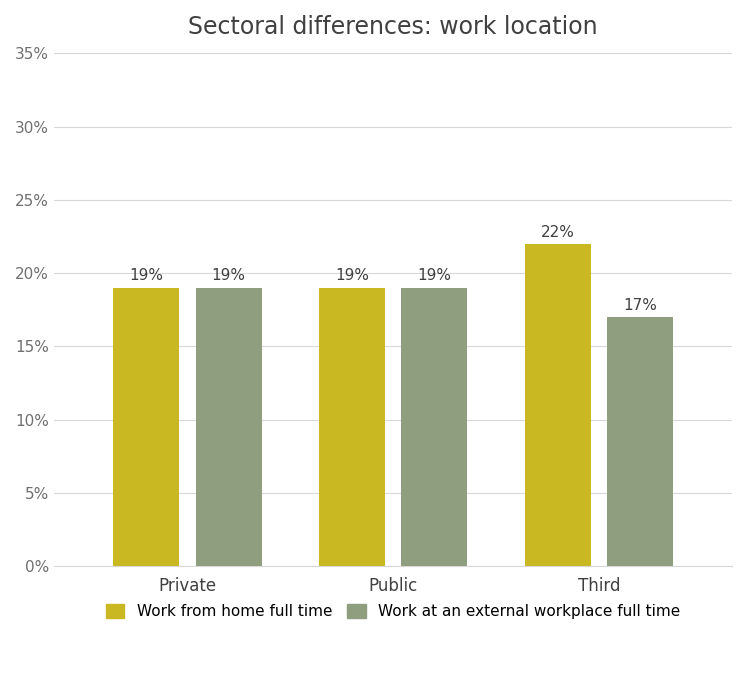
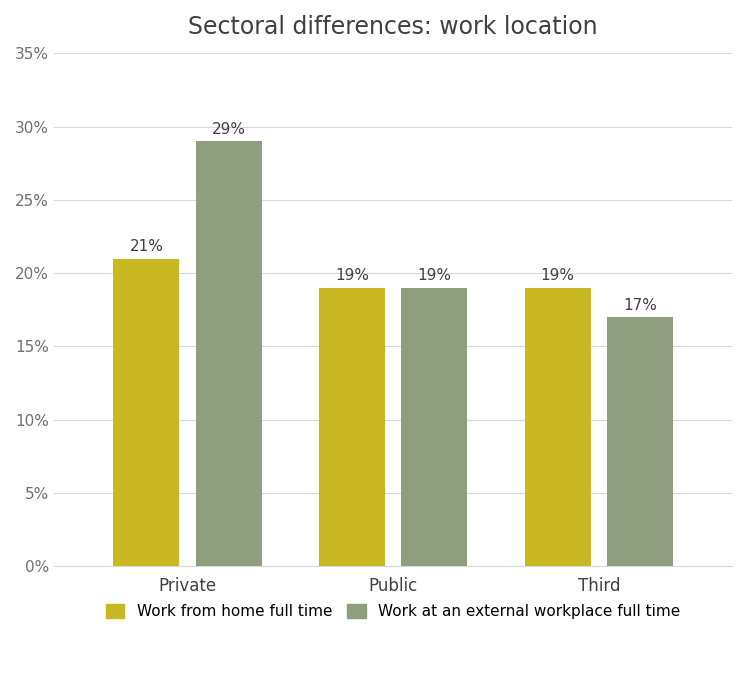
Work from home full time/Private: 19% -> 21%
Work at an external workplace full time/Private: 19% -> 29%
Work from home full time/Third: 22% -> 19%
